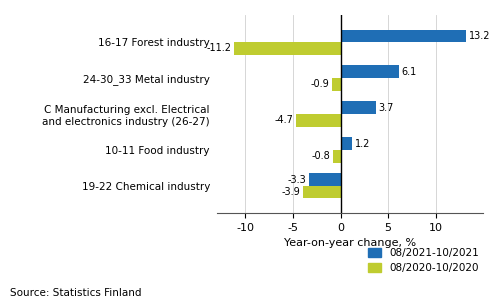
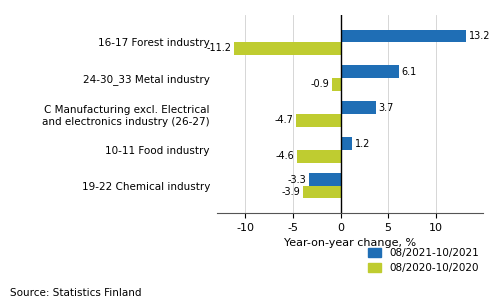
08/2020-10/2020/10-11 Food industry: -0.8 -> -4.6
